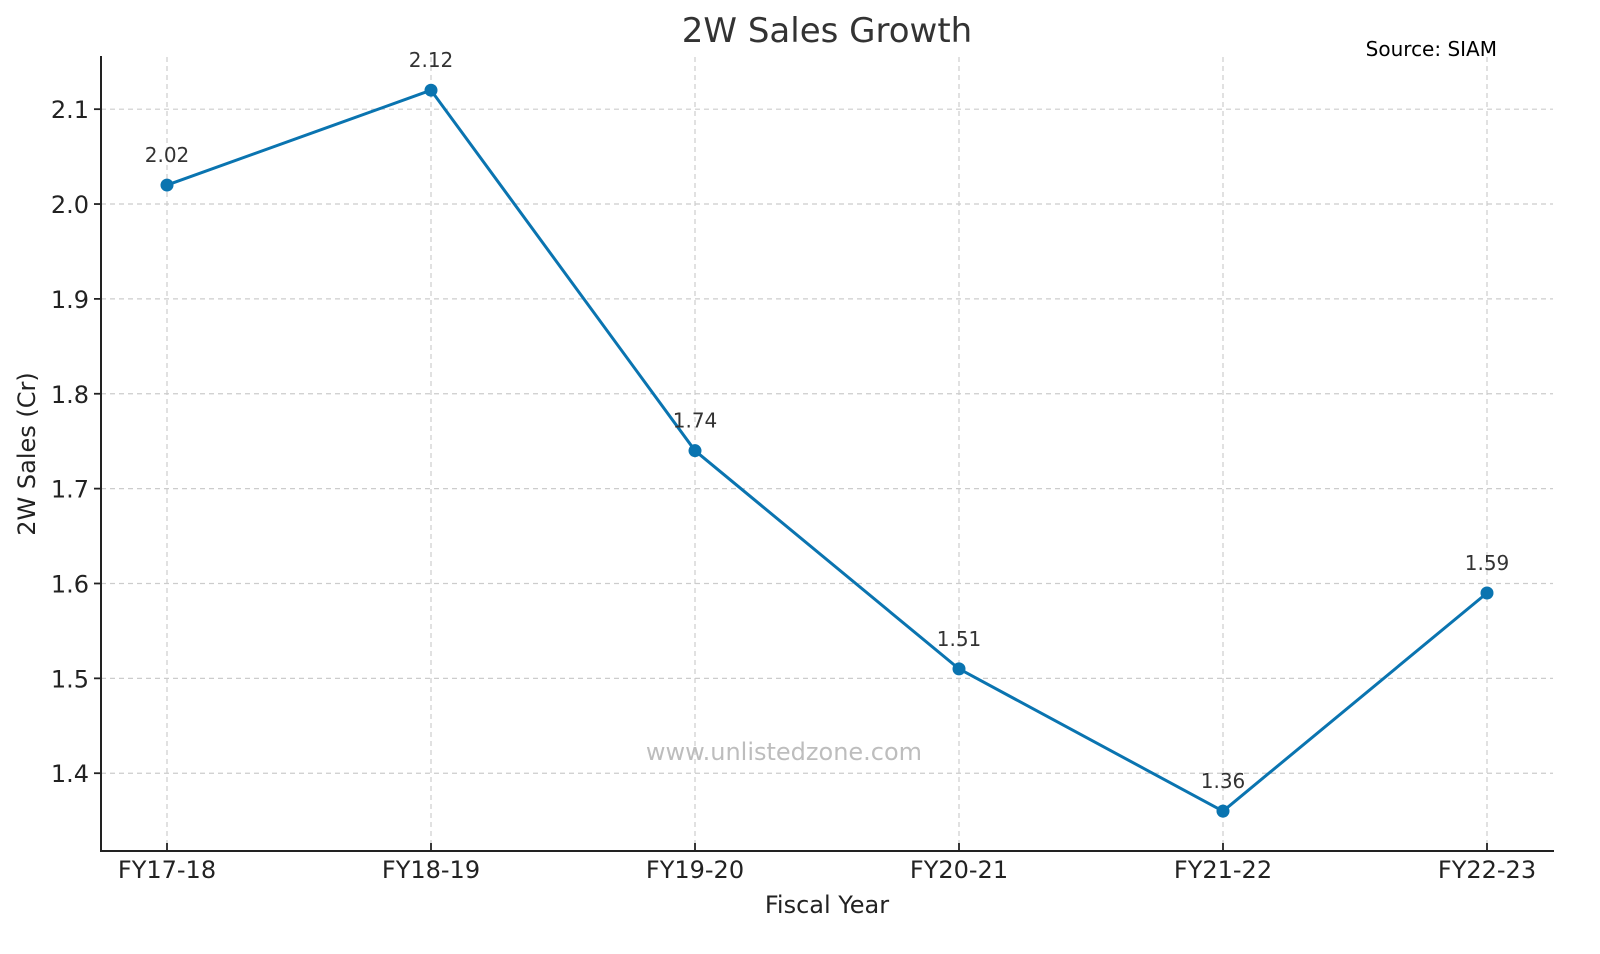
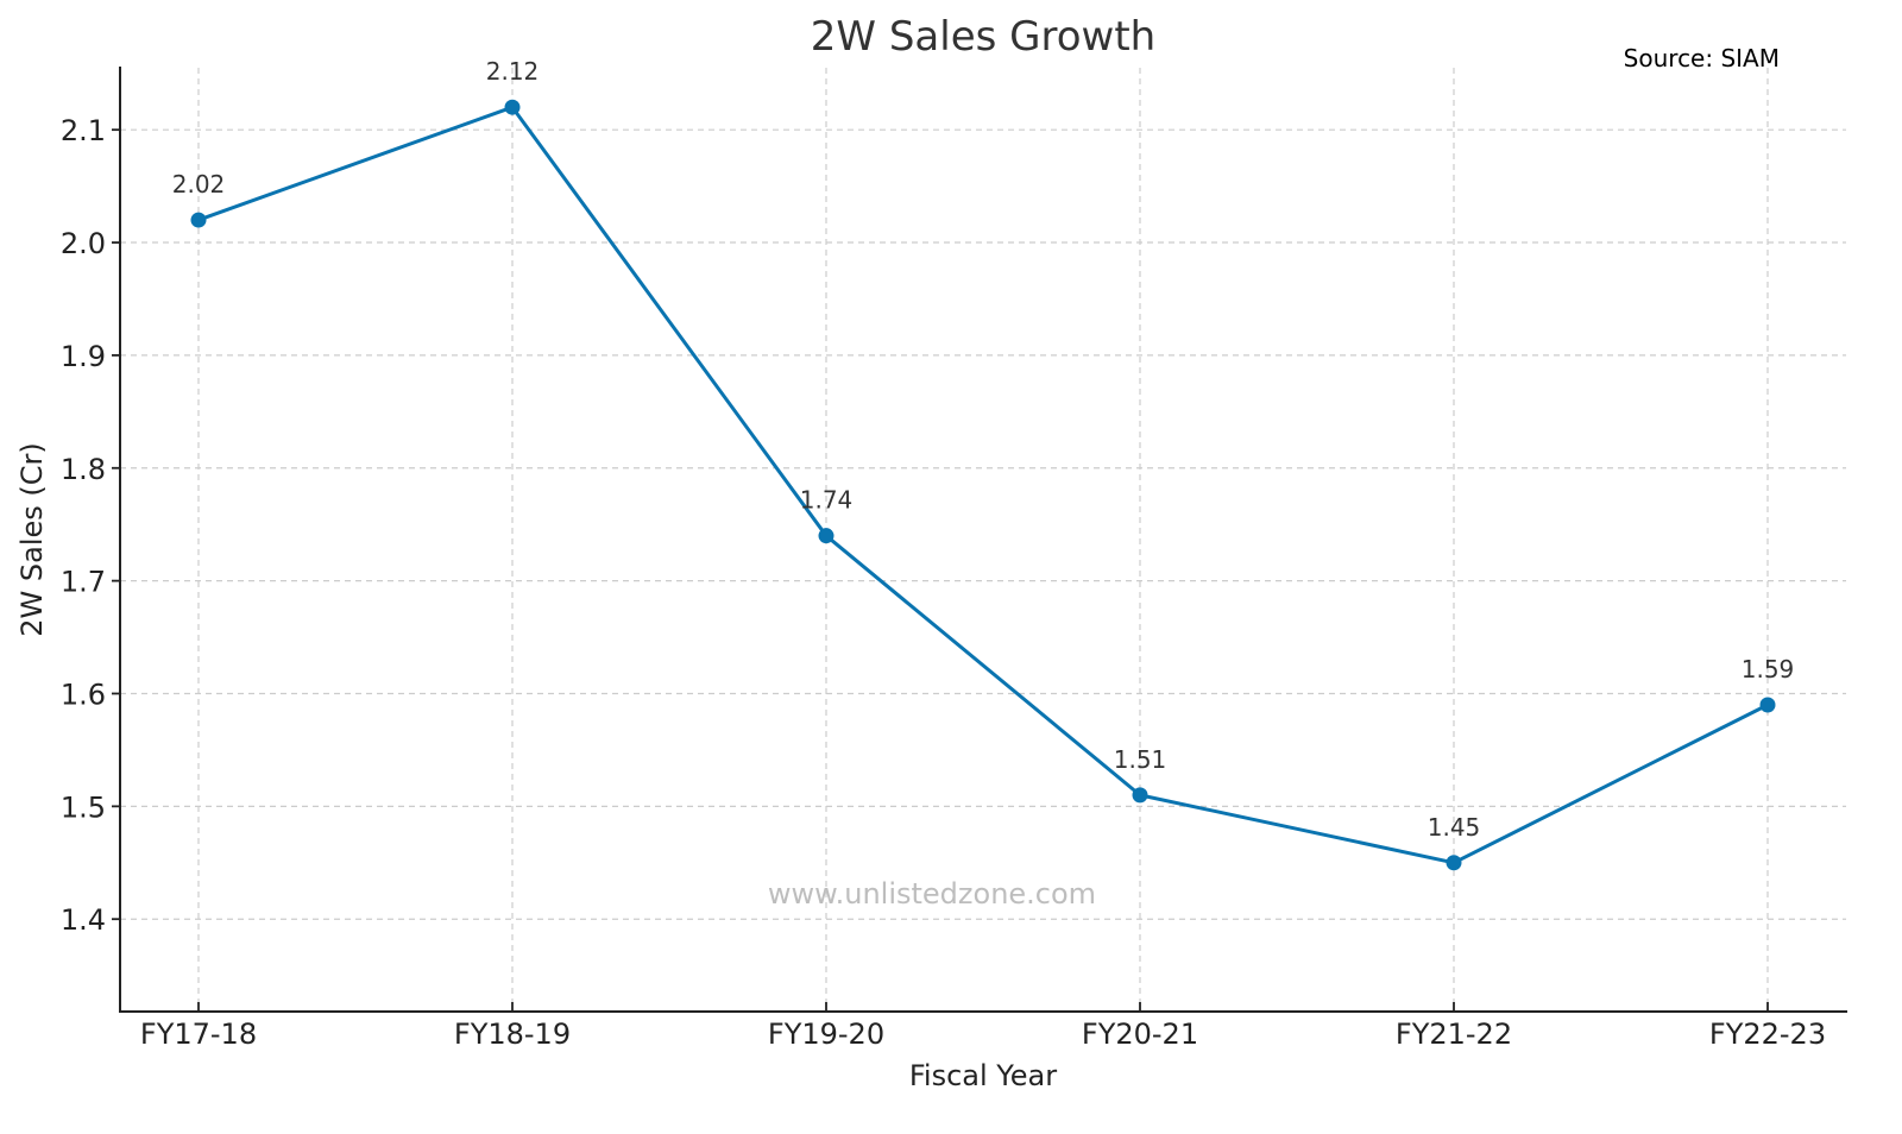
FY21-22: 1.36 -> 1.45
